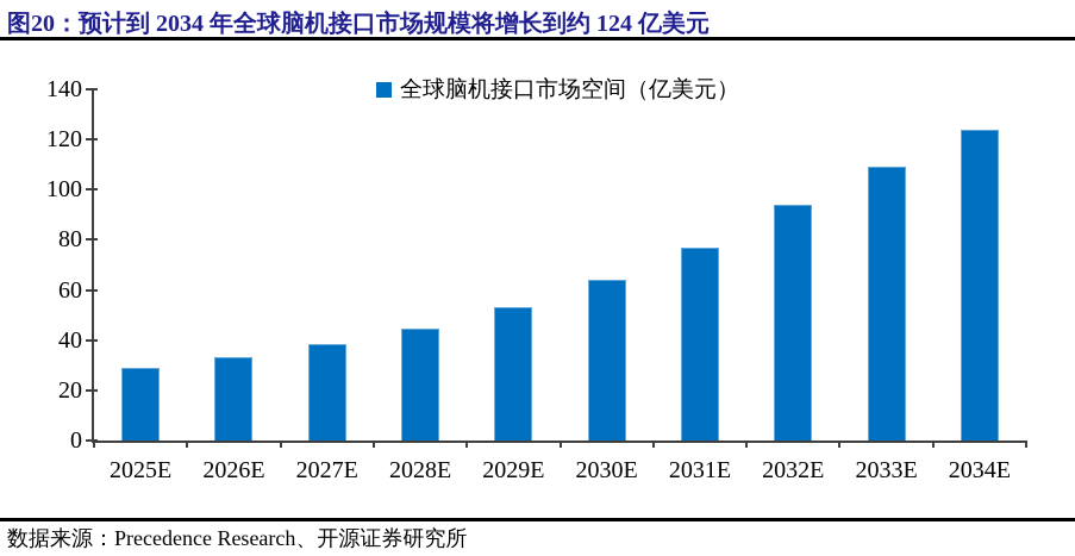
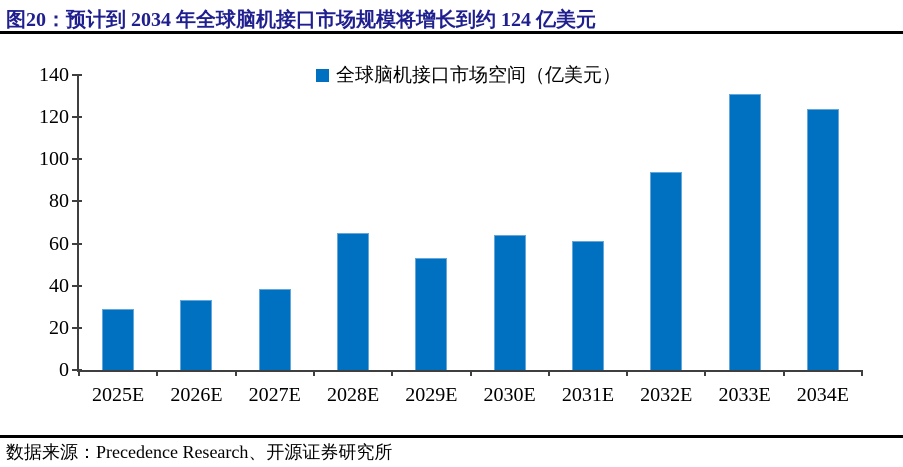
2028E: 44 -> 65
2031E: 77 -> 61
2033E: 109 -> 131
